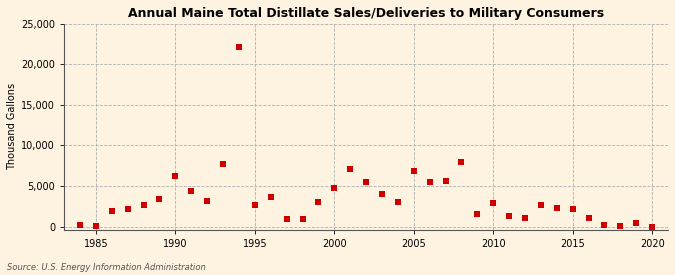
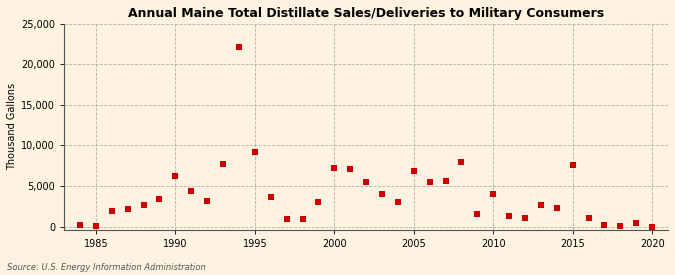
1995: 2,600 -> 9,200
2000: 4,800 -> 7,200
2010: 2,900 -> 4,000
2015: 2,200 -> 7,600
